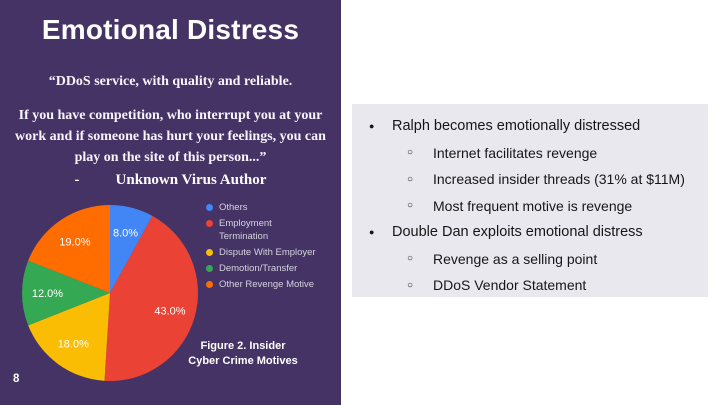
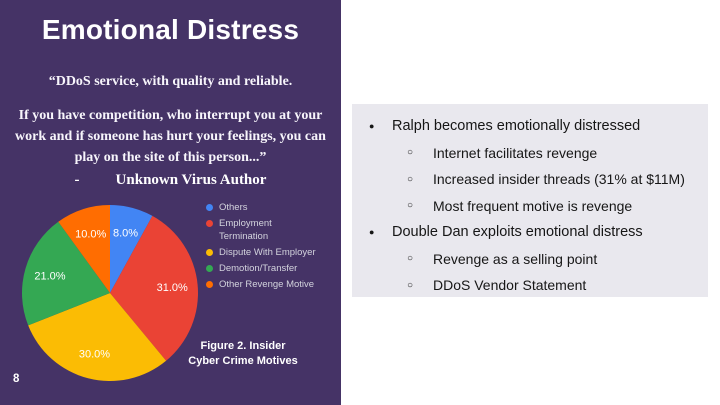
Employment Termination: 43.0% -> 31.0%
Dispute With Employer: 18.0% -> 30.0%
Demotion/Transfer: 12.0% -> 21.0%
Other Revenge Motive: 19.0% -> 10.0%
